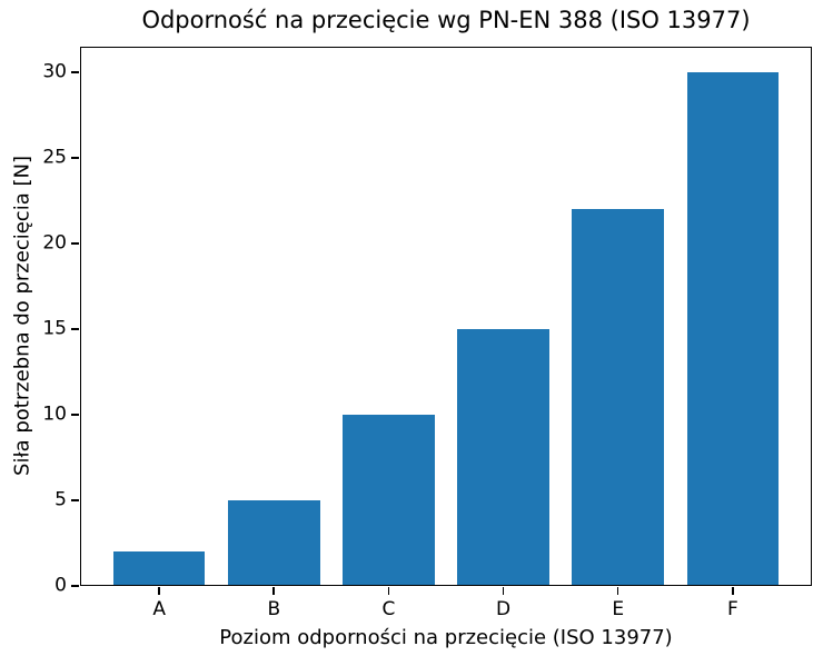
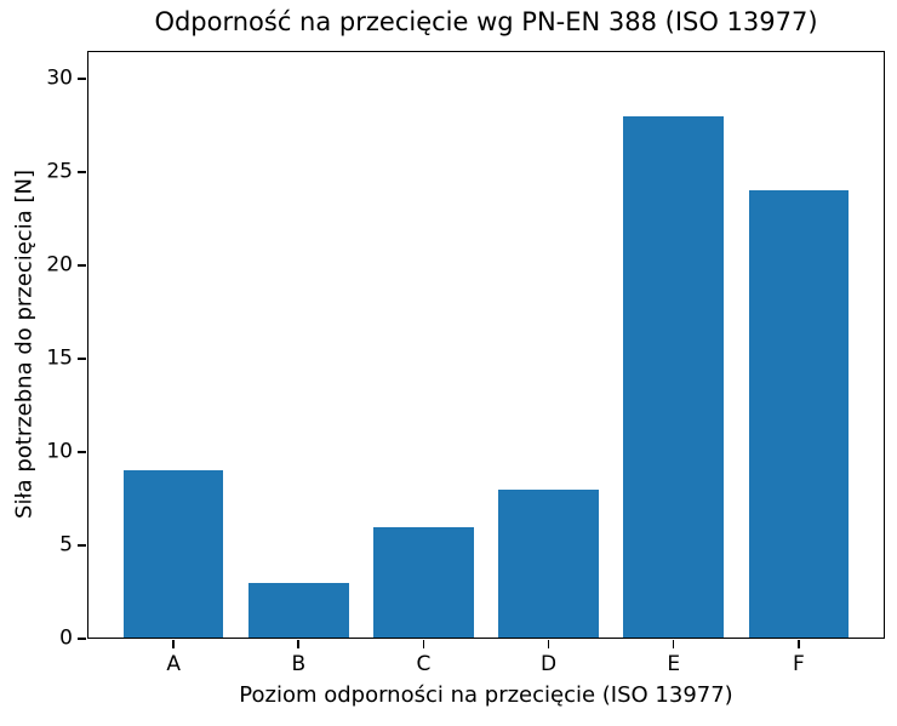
A: 2 -> 9
B: 5 -> 3
C: 10 -> 6
D: 15 -> 8
E: 22 -> 28
F: 30 -> 24
